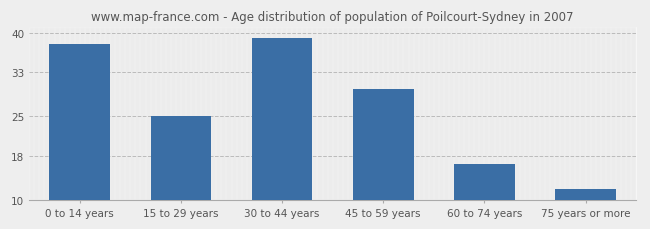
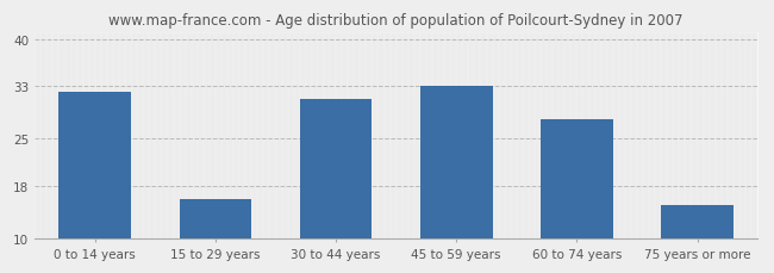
0 to 14 years: 38.0 -> 32.0
15 to 29 years: 25.0 -> 16.0
30 to 44 years: 39.0 -> 31.0
45 to 59 years: 30.0 -> 33.0
60 to 74 years: 16.5 -> 28.0
75 years or more: 12.0 -> 15.0
